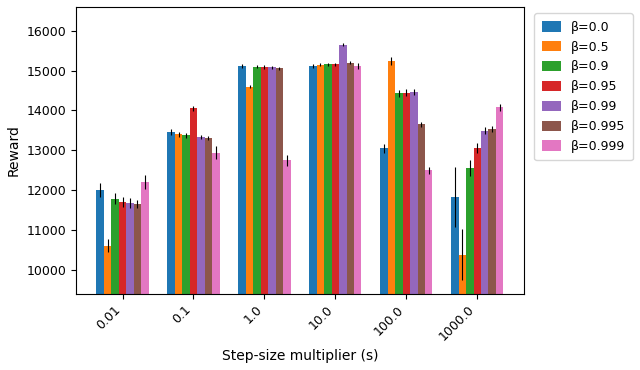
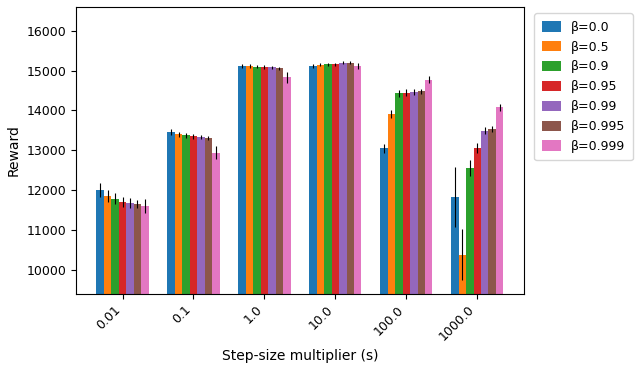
β=0.5/0.01: 10600 -> 11850
β=0.999/0.01: 12200 -> 11600
β=0.95/0.1: 14050 -> 13350
β=0.5/1.0: 14600 -> 15110
β=0.999/1.0: 12750 -> 14830
β=0.99/10.0: 15650 -> 15200
β=0.5/100.0: 15250 -> 13900
β=0.995/100.0: 13650 -> 14480
β=0.999/100.0: 12500 -> 14770
